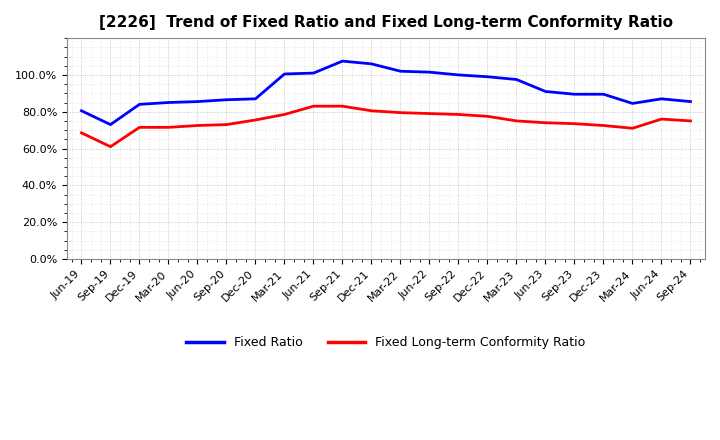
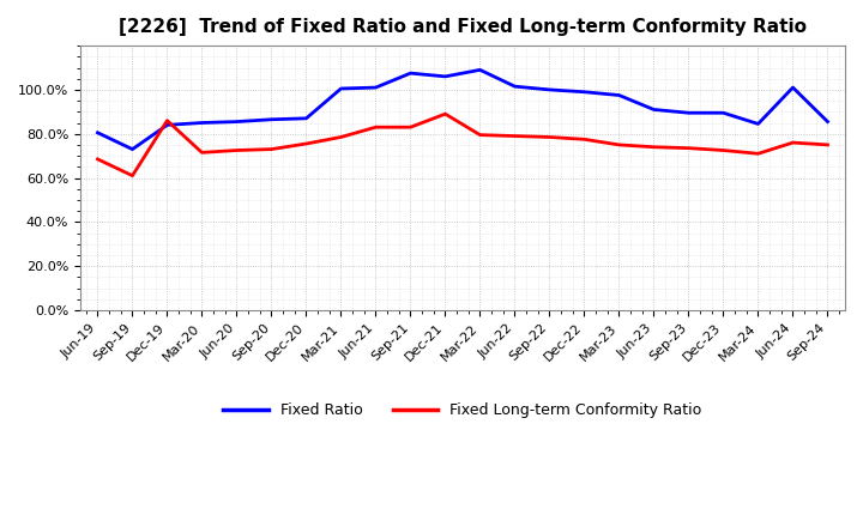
Fixed Long-term Conformity Ratio/Dec-19: 72% -> 86%
Fixed Long-term Conformity Ratio/Dec-21: 80% -> 89%
Fixed Ratio/Mar-22: 102% -> 109%
Fixed Ratio/Jun-24: 87% -> 101%
